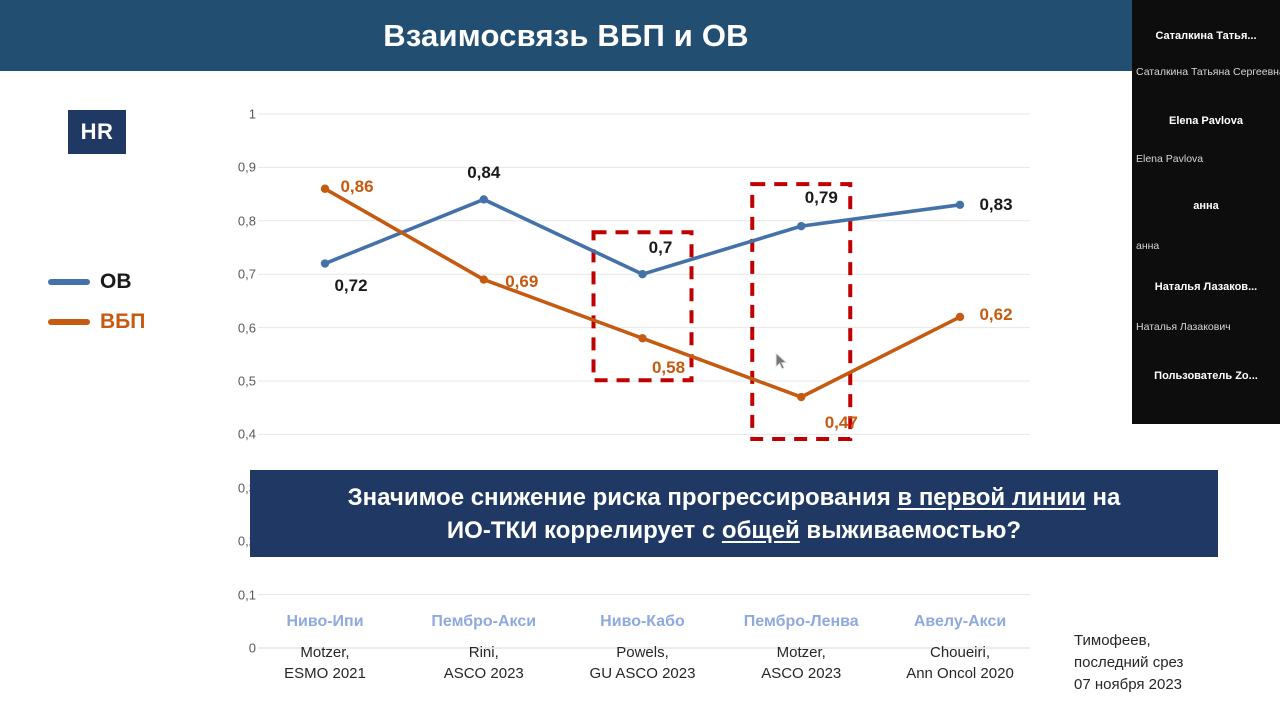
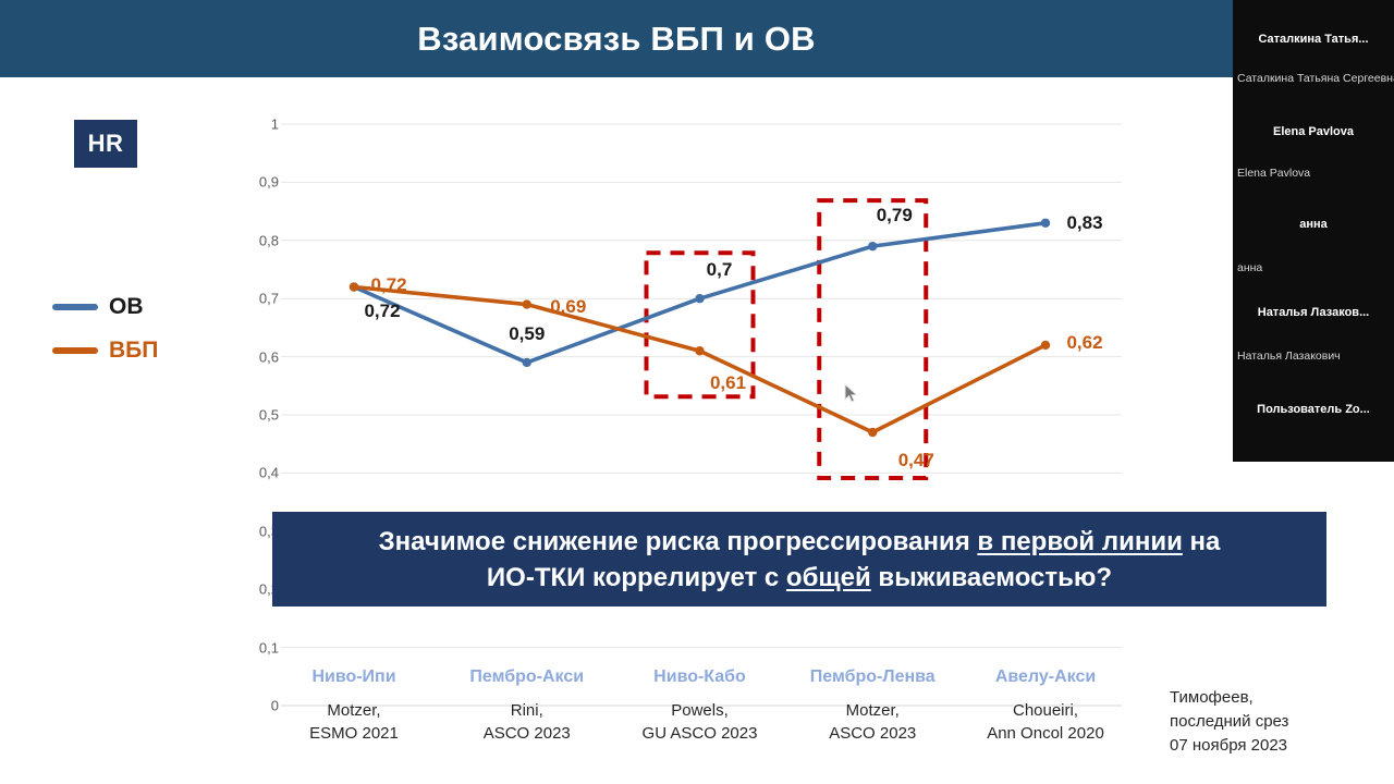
ВБП/Ниво-Ипи: 0,86 -> 0,72
ОВ/Пембро-Акси: 0,84 -> 0,59
ВБП/Ниво-Кабо: 0,58 -> 0,61
